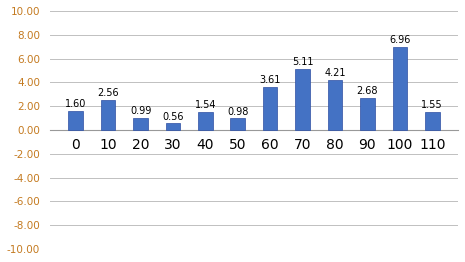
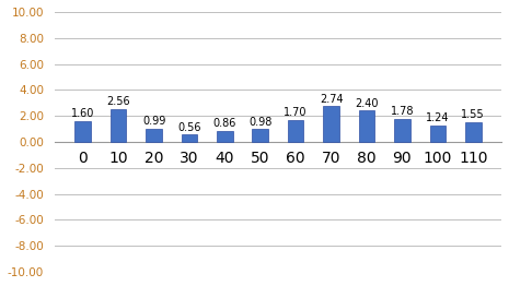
40: 1.54 -> 0.86
60: 3.61 -> 1.70
70: 5.11 -> 2.74
80: 4.21 -> 2.40
90: 2.68 -> 1.78
100: 6.96 -> 1.24
